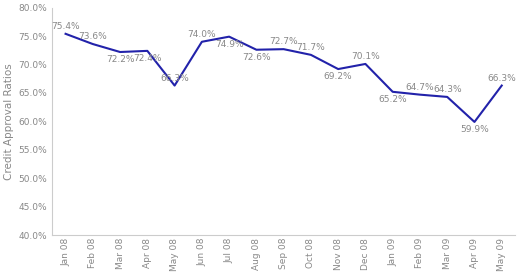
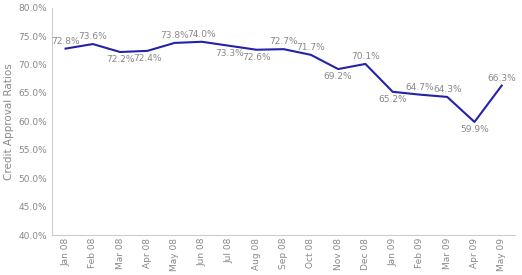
Jan 08: 75.4% -> 72.8%
May 08: 66.3% -> 73.8%
Jul 08: 74.9% -> 73.3%
